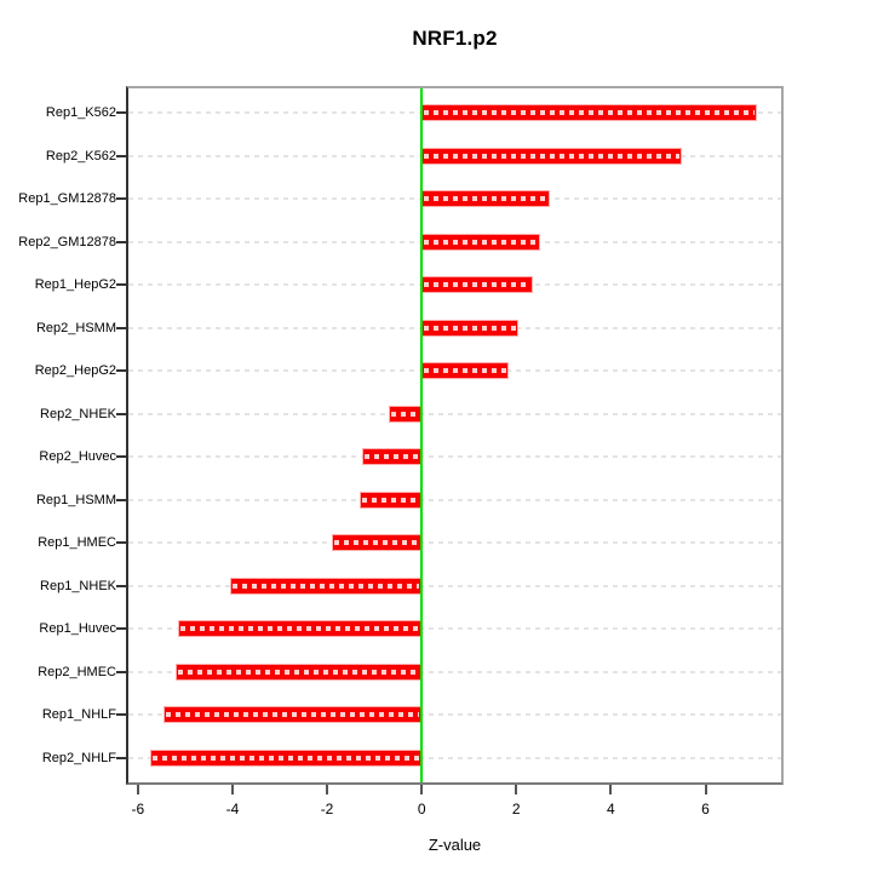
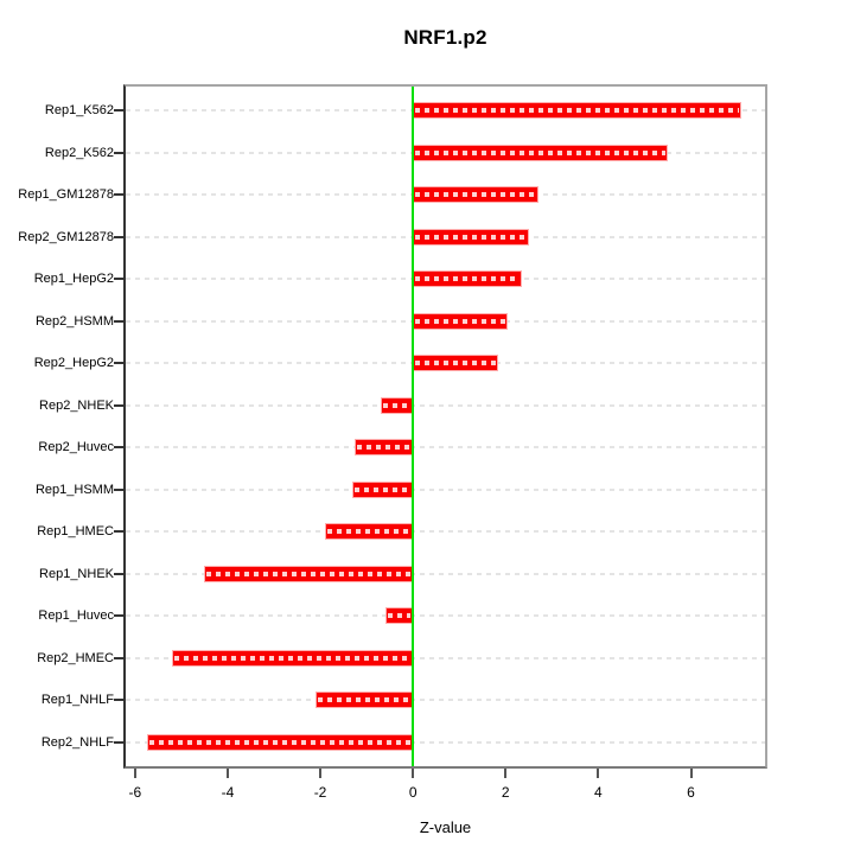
Rep1_NHEK: -4.0 -> -4.5
Rep1_Huvec: -5.2 -> -0.6
Rep1_NHLF: -5.5 -> -2.1
